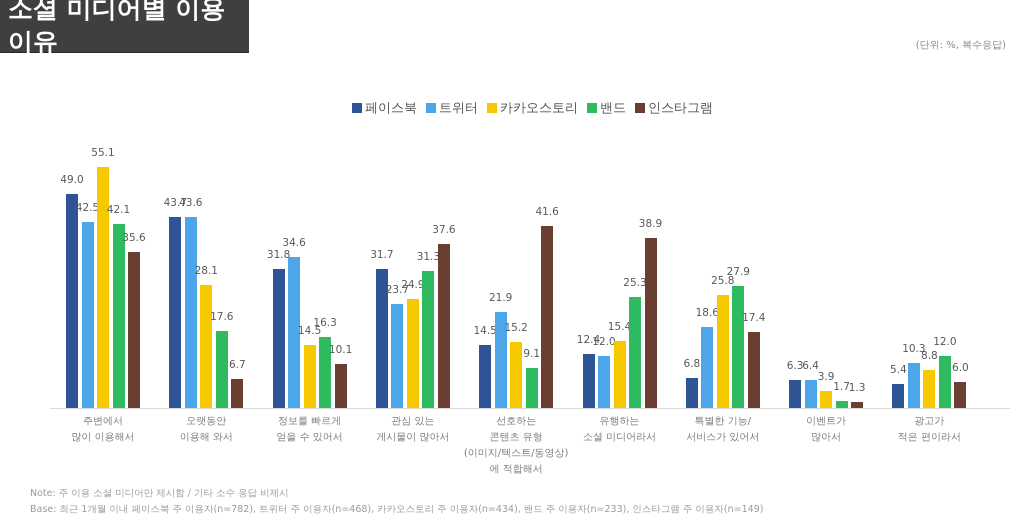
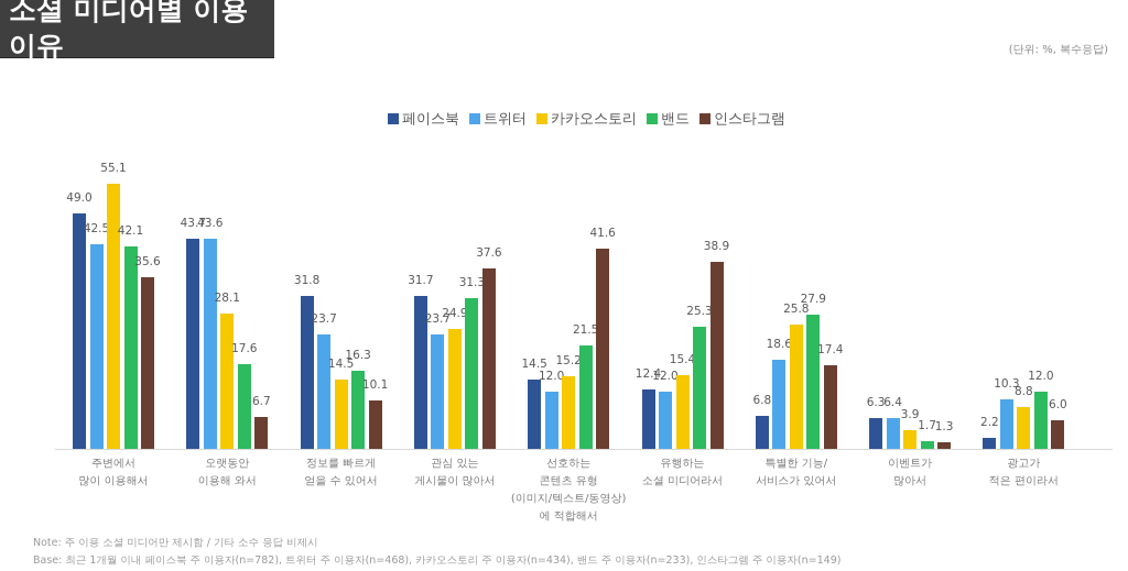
트위터/정보를 빠르게 얻을 수 있어서: 34.6 -> 23.7
트위터/선호하는 콘텐츠 유형 (이미지/텍스트/동영상) 에 적합해서: 21.9 -> 12.0
밴드/선호하는 콘텐츠 유형 (이미지/텍스트/동영상) 에 적합해서: 9.1 -> 21.5
페이스북/광고가 적은 편이라서: 5.4 -> 2.2
